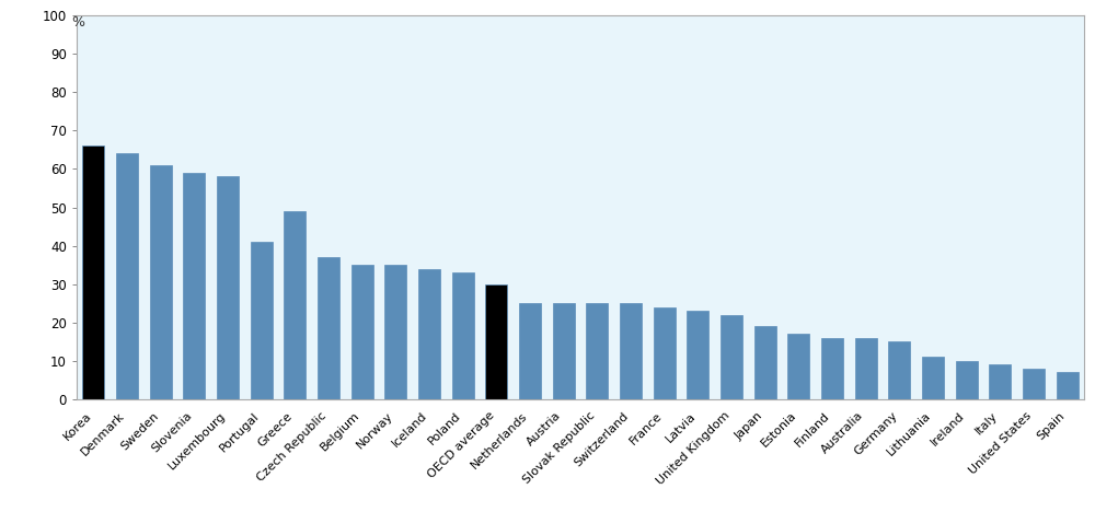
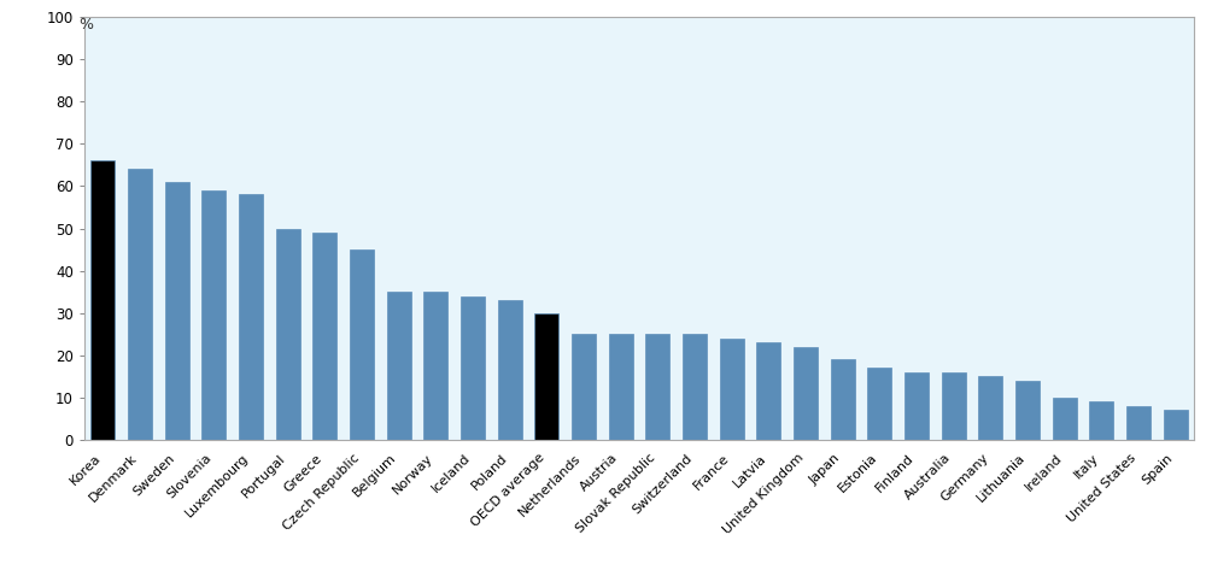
Portugal: 41 -> 50
Czech Republic: 37 -> 45
Lithuania: 11 -> 14
